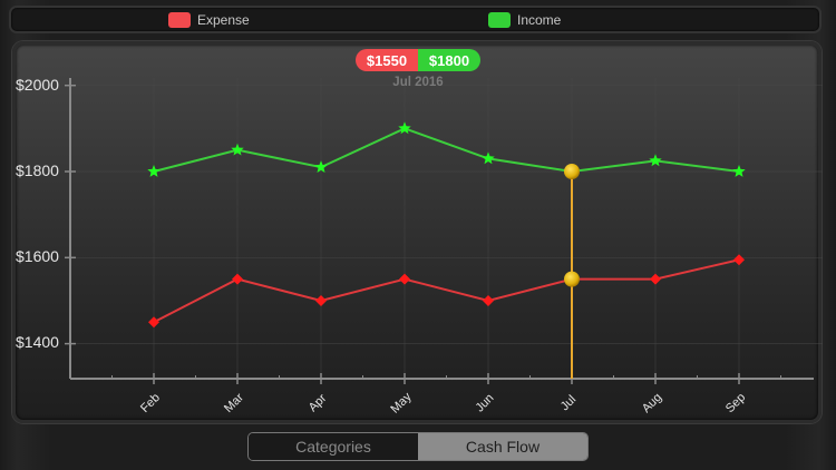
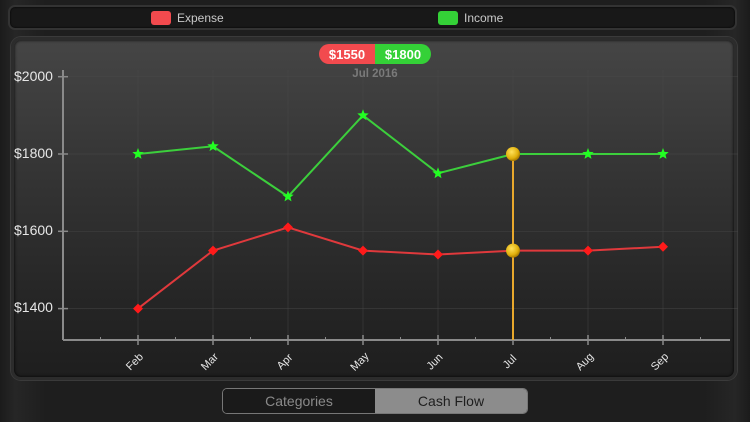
Expense/Feb: $1450 -> $1400
Income/Mar: $1850 -> $1820
Expense/Apr: $1500 -> $1610
Income/Apr: $1810 -> $1690
Expense/Jun: $1500 -> $1540
Income/Jun: $1830 -> $1750
Income/Aug: $1820 -> $1800
Expense/Sep: $1600 -> $1560
